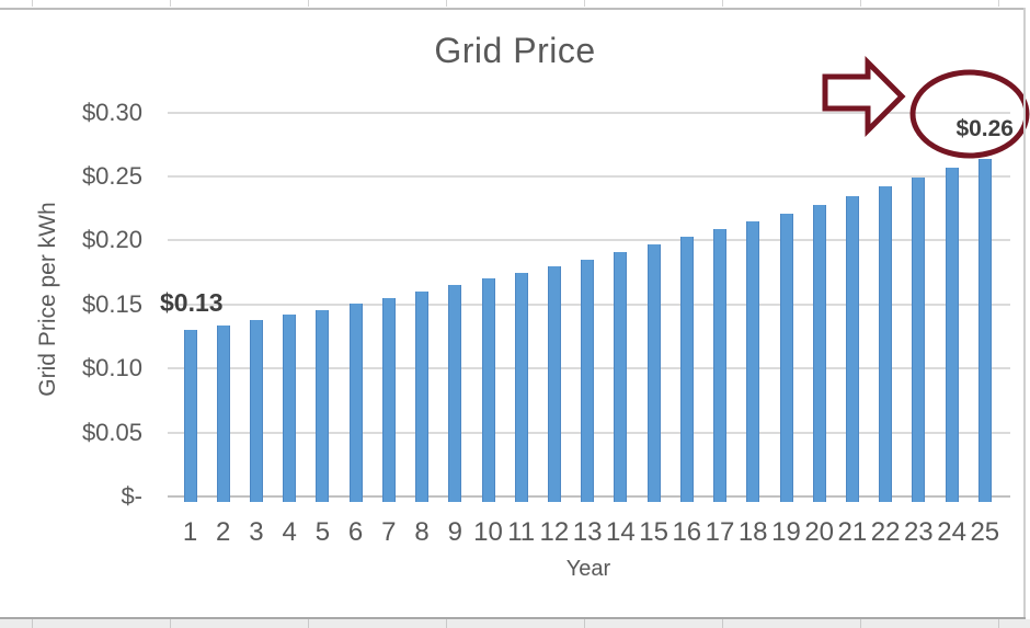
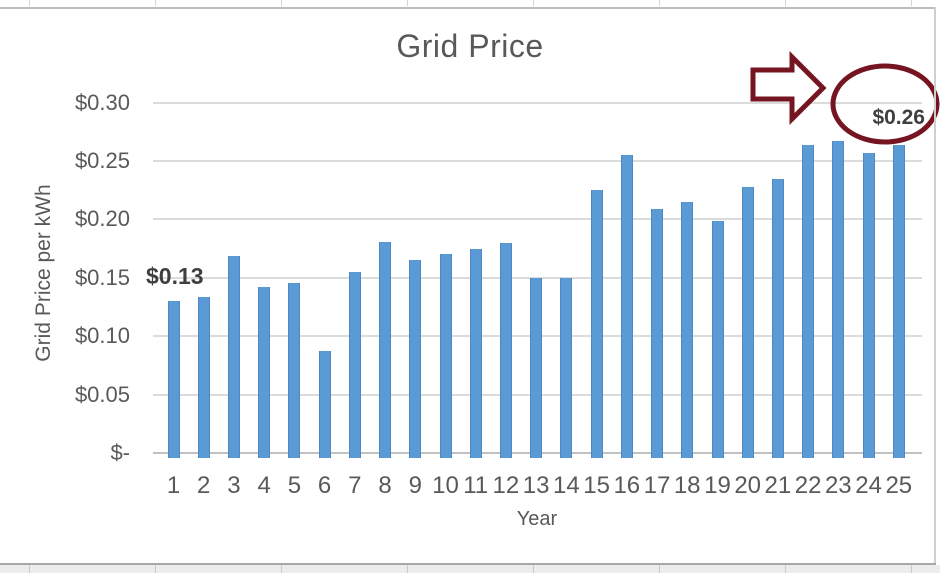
3: $0.138 -> $0.169
6: $0.151 -> $0.087
8: $0.160 -> $0.181
13: $0.185 -> $0.150
14: $0.191 -> $0.150
15: $0.197 -> $0.225
16: $0.203 -> $0.255
19: $0.221 -> $0.199
22: $0.242 -> $0.264
23: $0.249 -> $0.267
